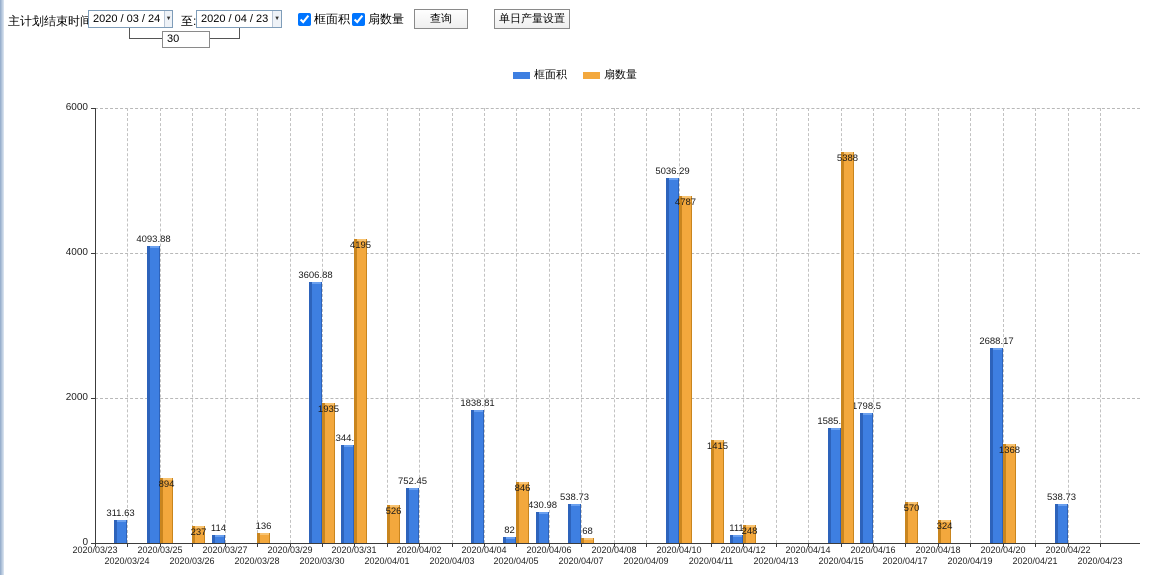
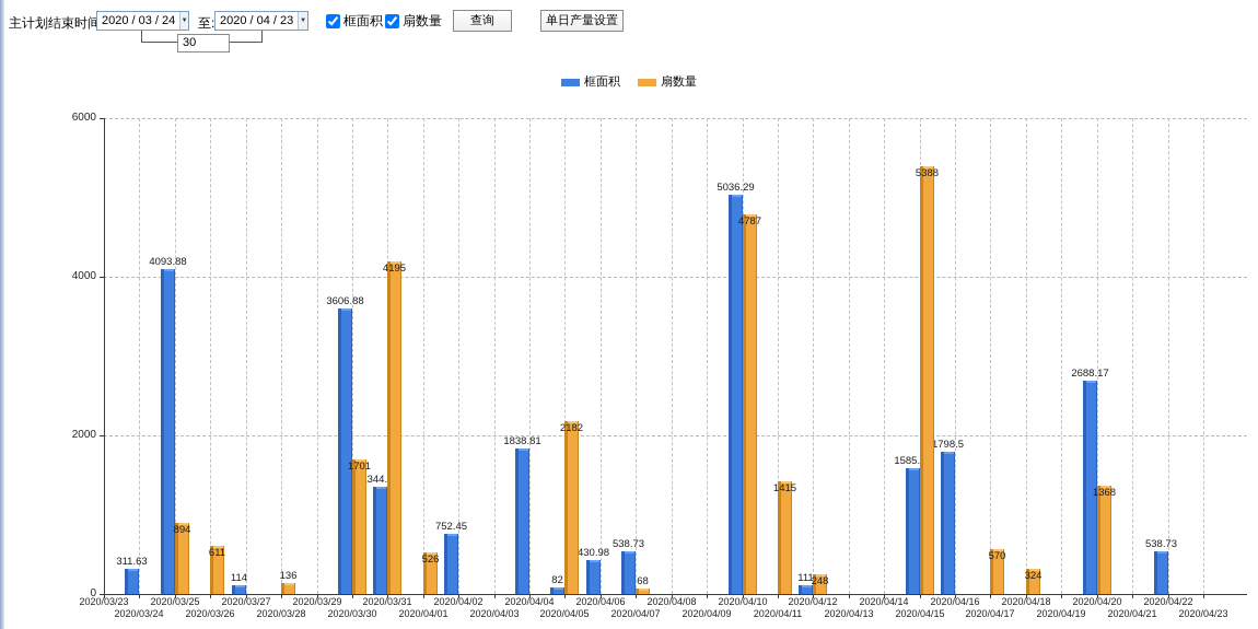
扇数量/2020/03/26: 237 -> 611
扇数量/2020/03/30: 1935 -> 1701
扇数量/2020/04/05: 846 -> 2182
